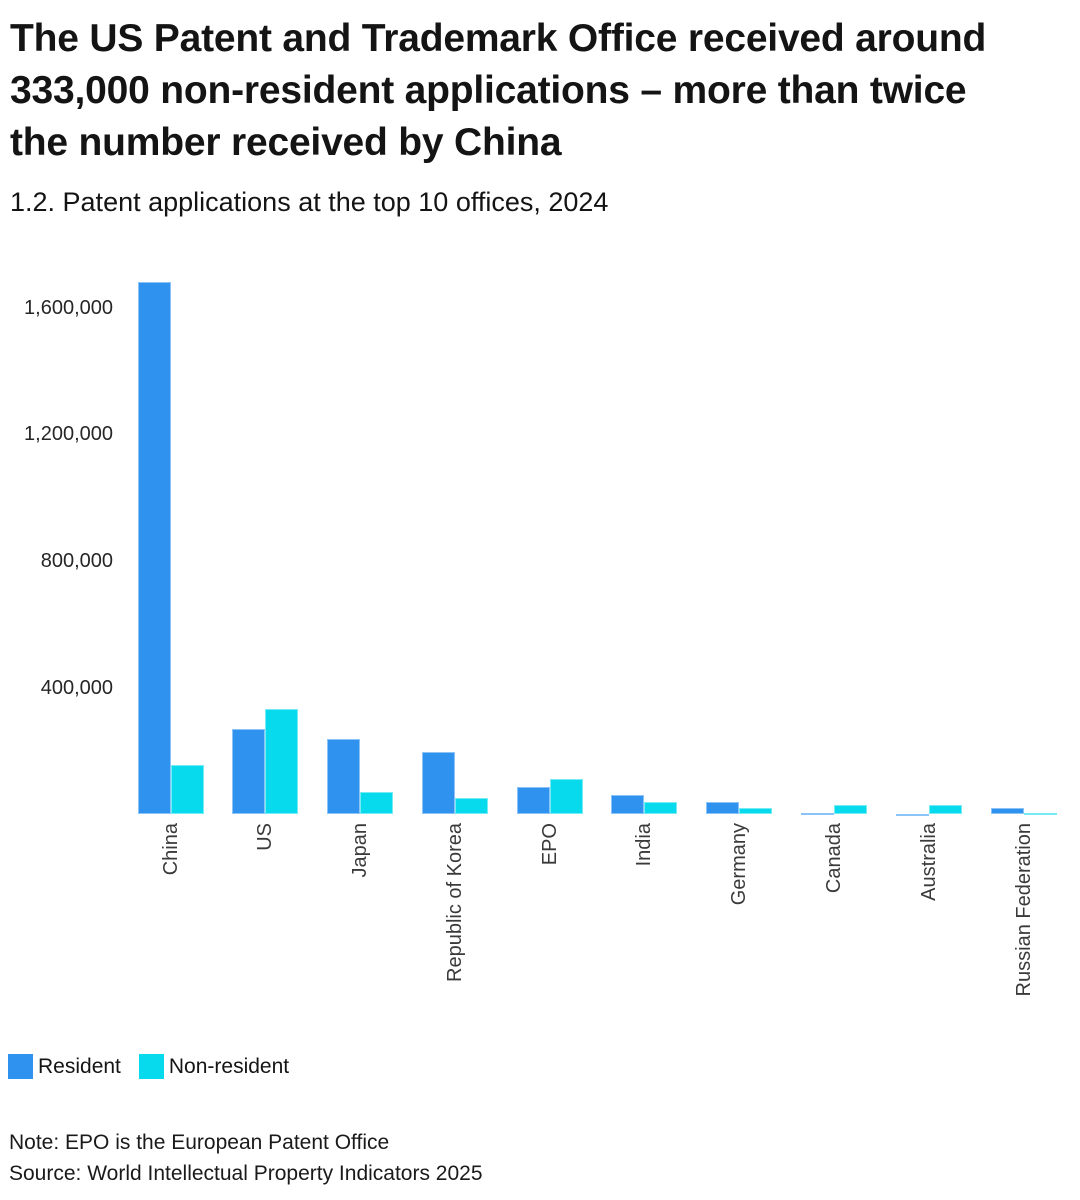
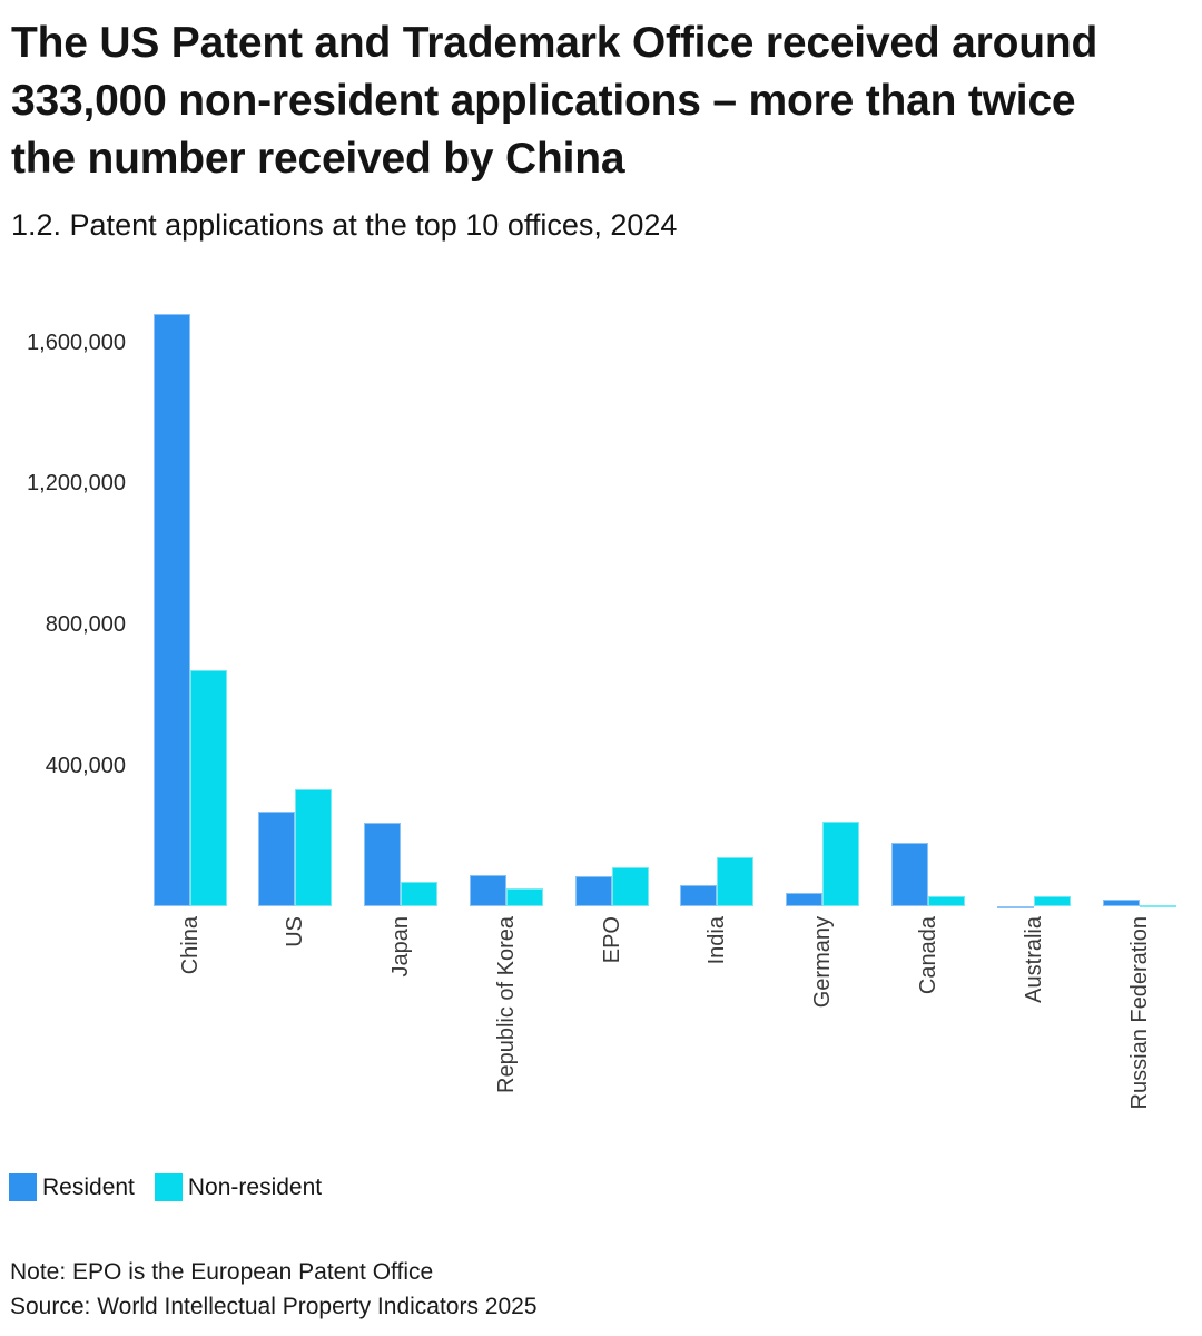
Non-resident/China: 160000 -> 670000
Resident/Republic of Korea: 200000 -> 90000
Non-resident/India: 40000 -> 140000
Non-resident/Germany: 20000 -> 240000
Resident/Canada: 10000 -> 180000
